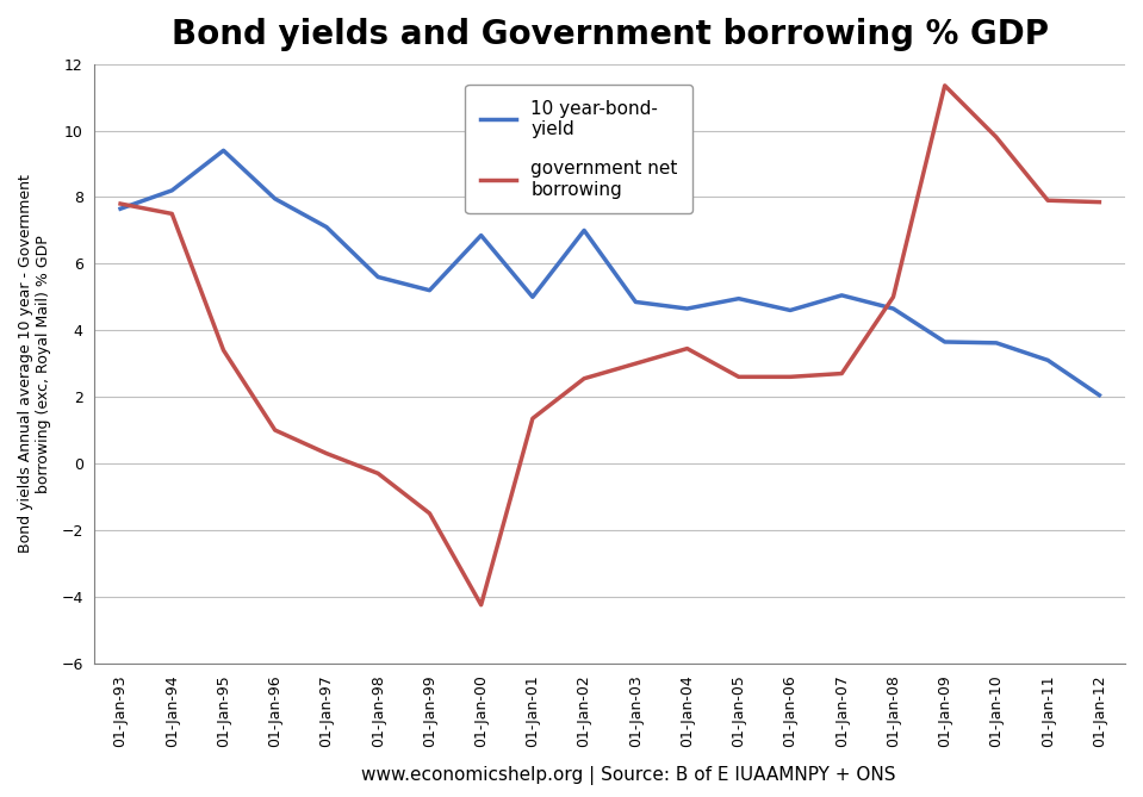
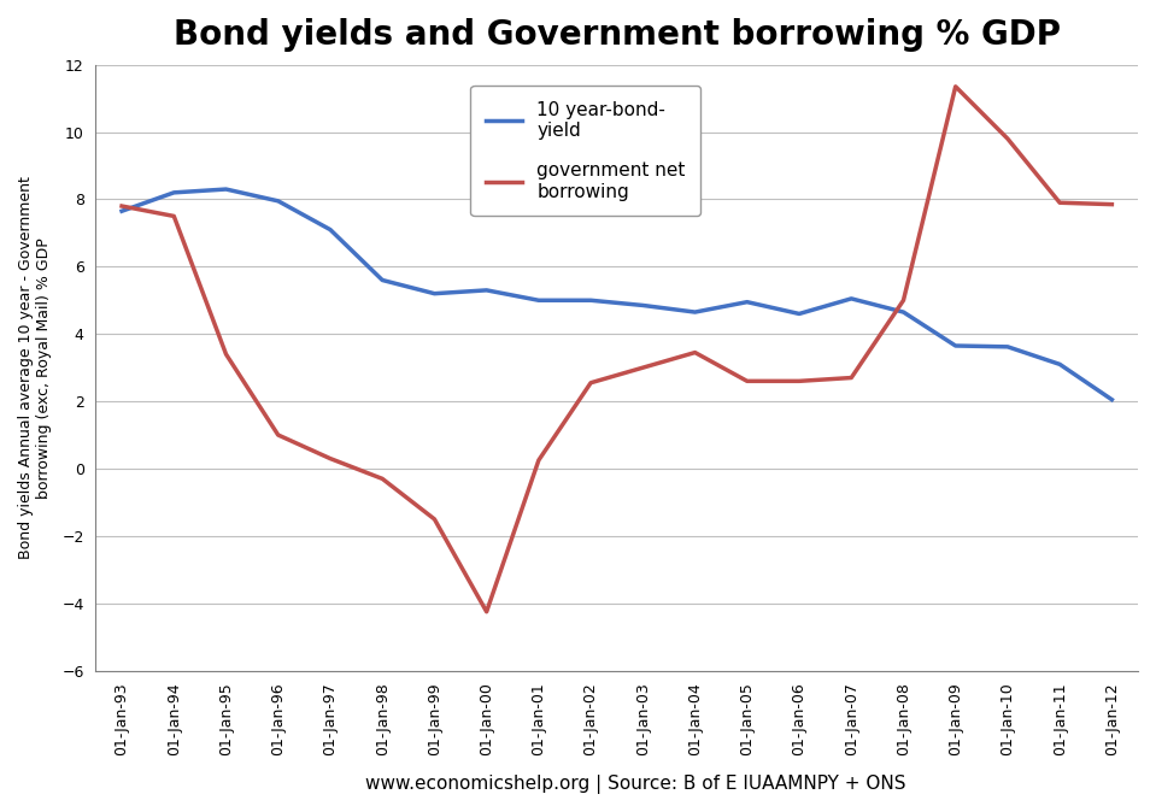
10 year-bond- yield/01-Jan-95: 9.40 -> 8.30
10 year-bond- yield/01-Jan-00: 6.85 -> 5.30
government net borrowing/01-Jan-01: 1.35 -> 0.25
10 year-bond- yield/01-Jan-02: 7.00 -> 5.00
